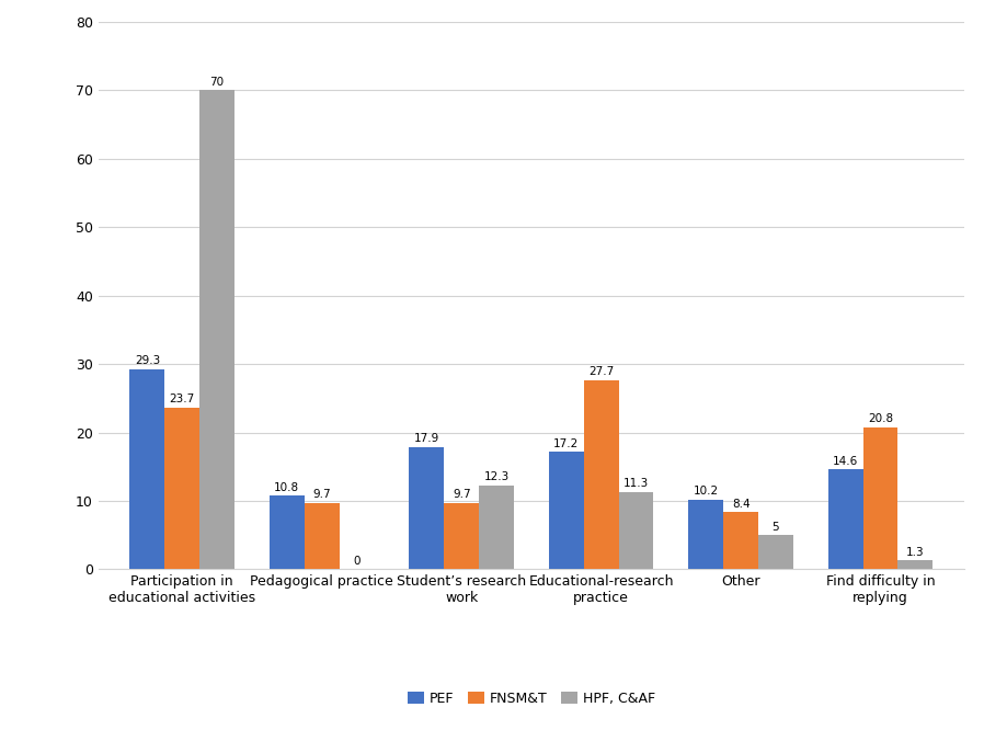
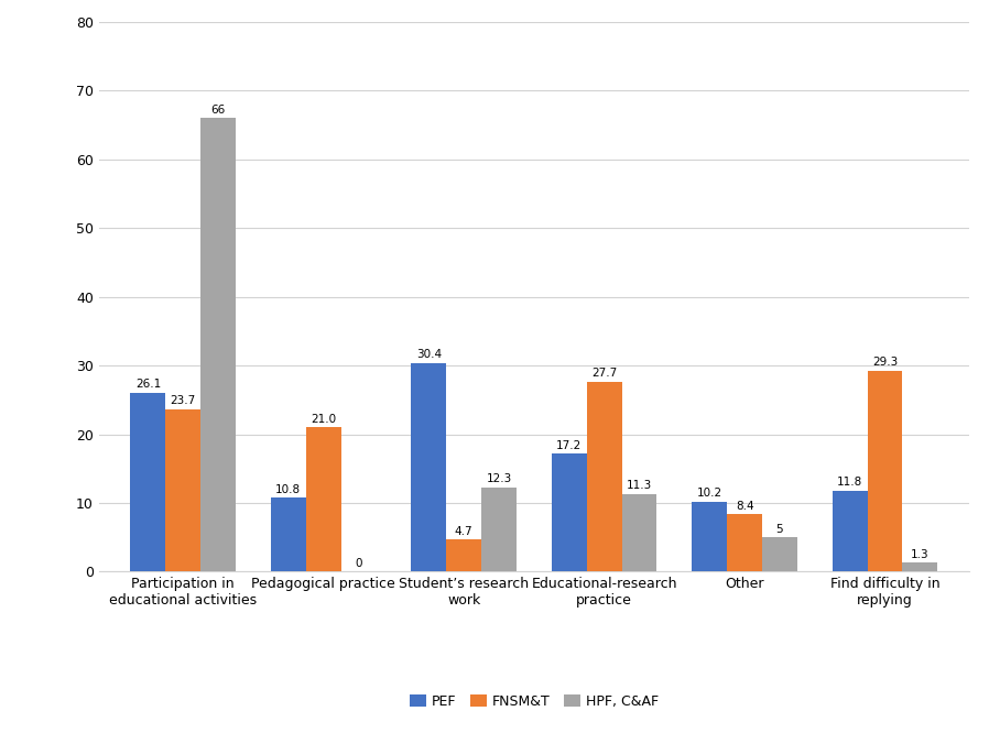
PEF/Participation in educational activities: 29.3 -> 26.1
HPF, C&AF/Participation in educational activities: 70 -> 66
FNSM&T/Pedagogical practice: 9.7 -> 21.0
PEF/Student’s research work: 17.9 -> 30.4
FNSM&T/Student’s research work: 9.7 -> 4.7
PEF/Find difficulty in replying: 14.6 -> 11.8
FNSM&T/Find difficulty in replying: 20.8 -> 29.3
